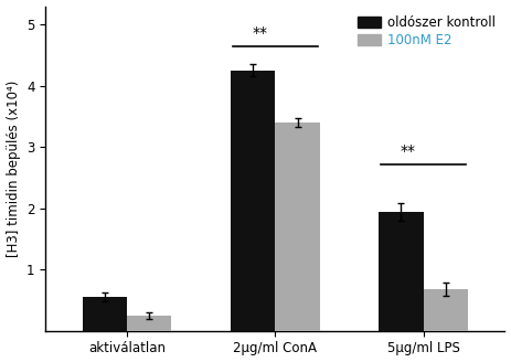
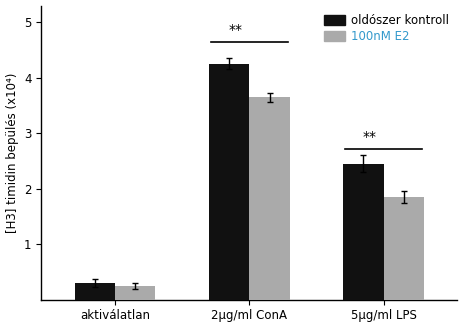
oldószer kontroll/aktiválatlan: 0.56 -> 0.30
100nM E2/2μg/ml ConA: 3.40 -> 3.65
oldószer kontroll/5μg/ml LPS: 1.94 -> 2.45
100nM E2/5μg/ml LPS: 0.68 -> 1.85
